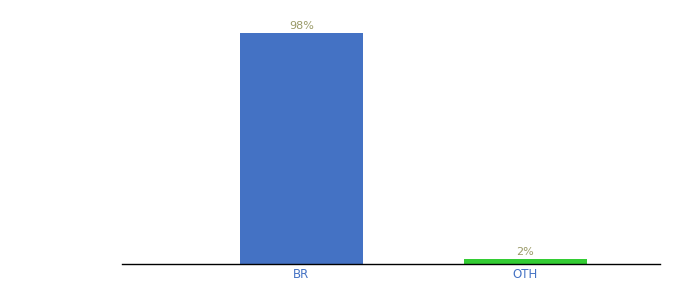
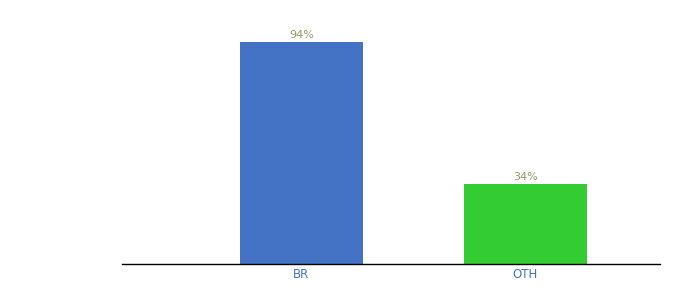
BR: 98% -> 94%
OTH: 2% -> 34%
